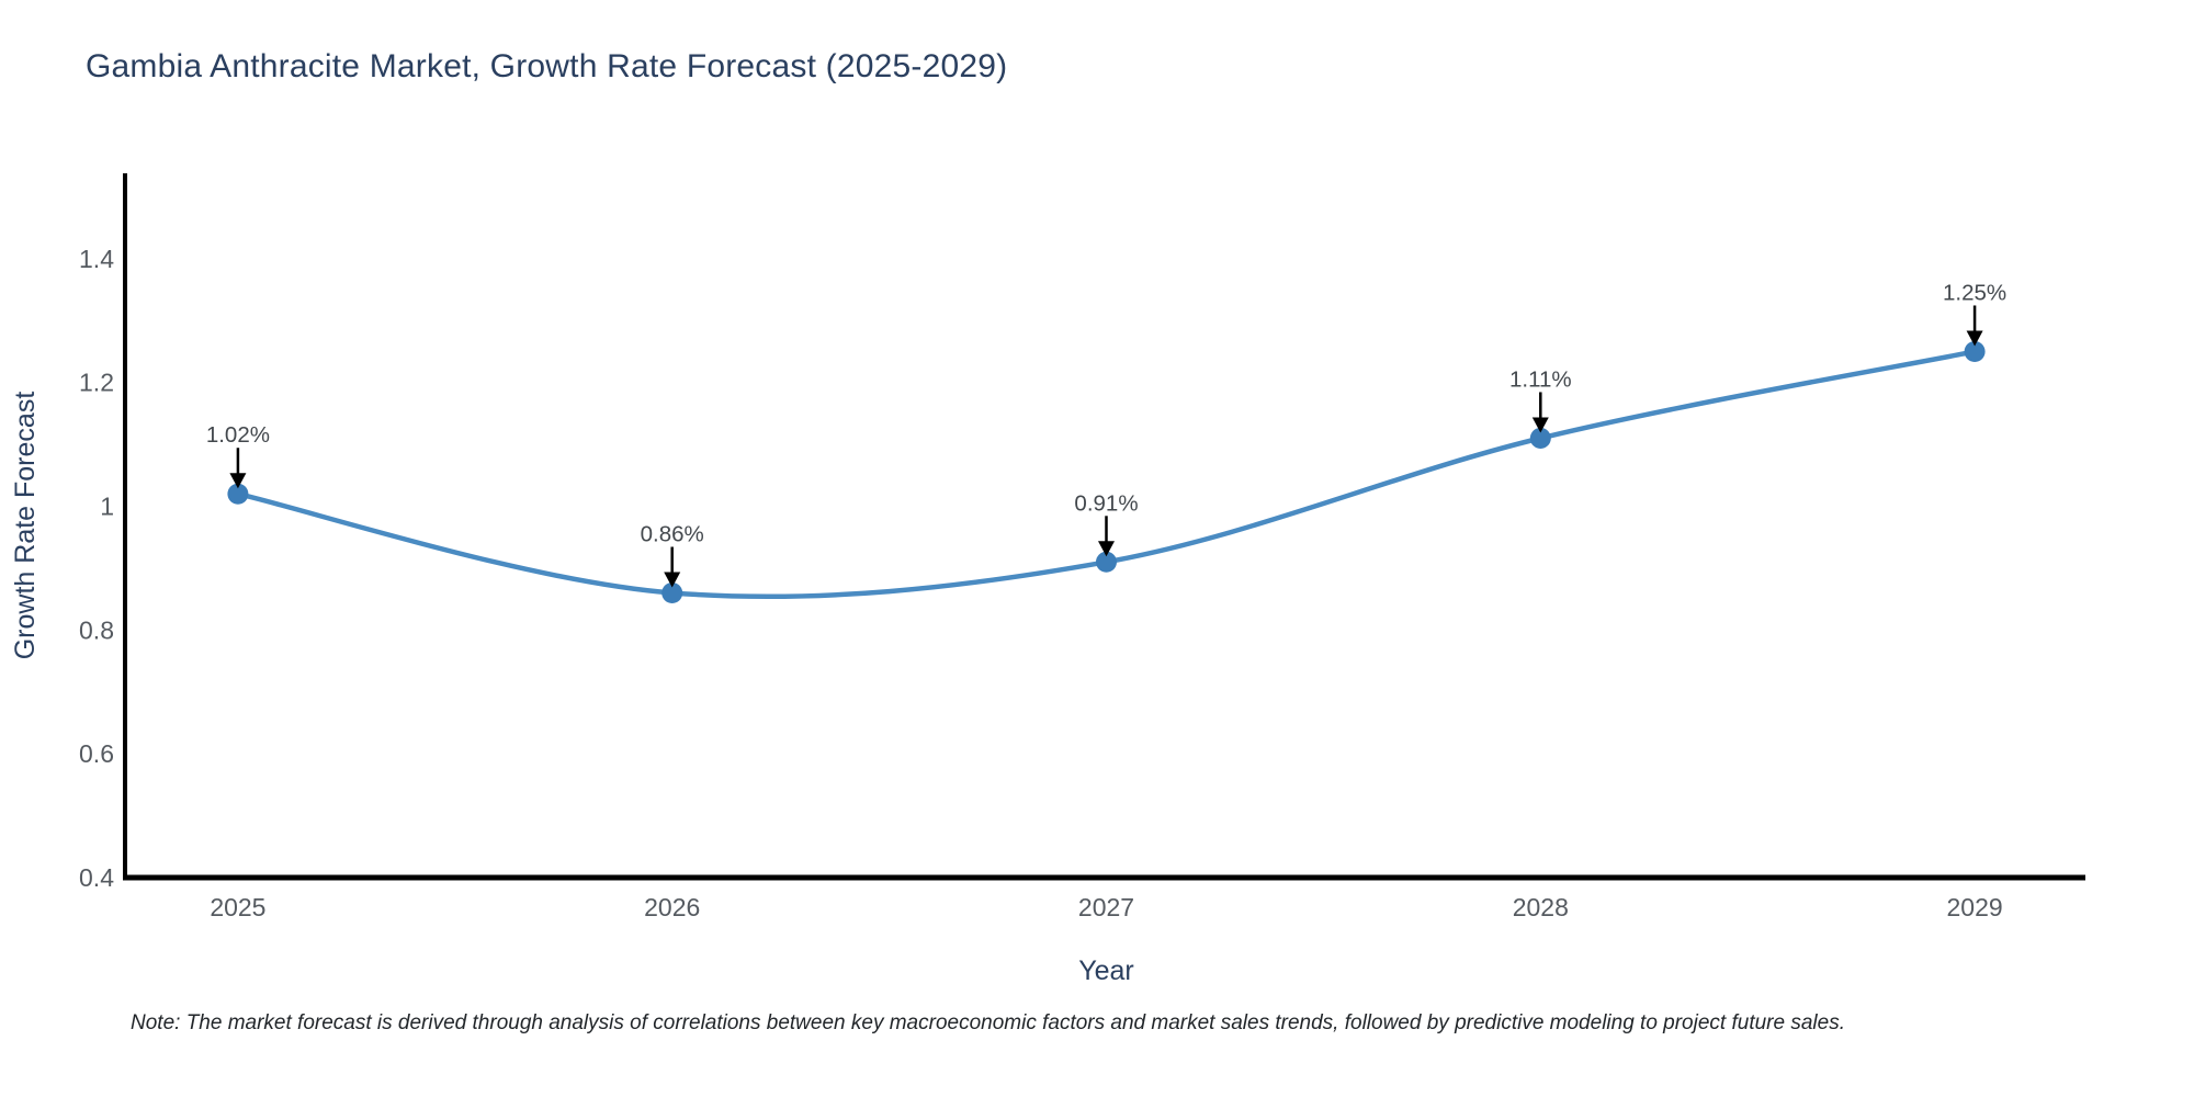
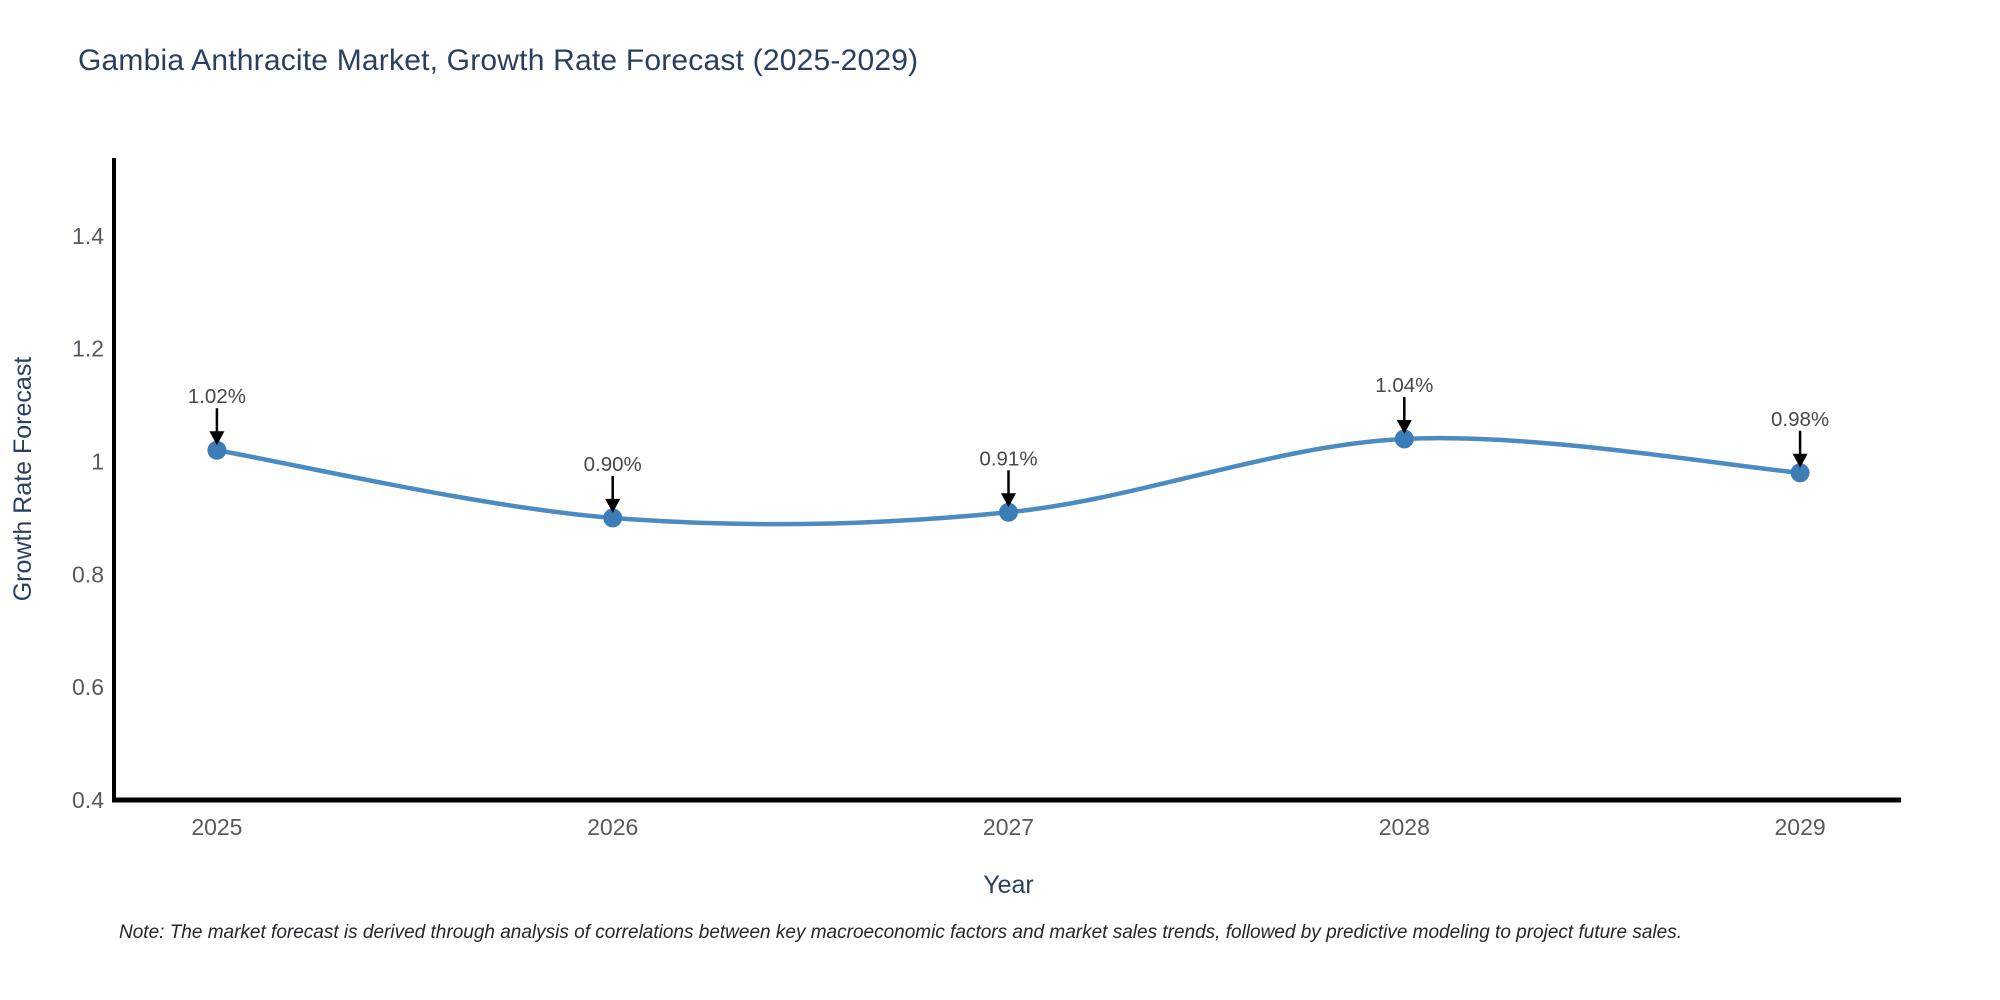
2026: 0.86% -> 0.90%
2028: 1.11% -> 1.04%
2029: 1.25% -> 0.98%
